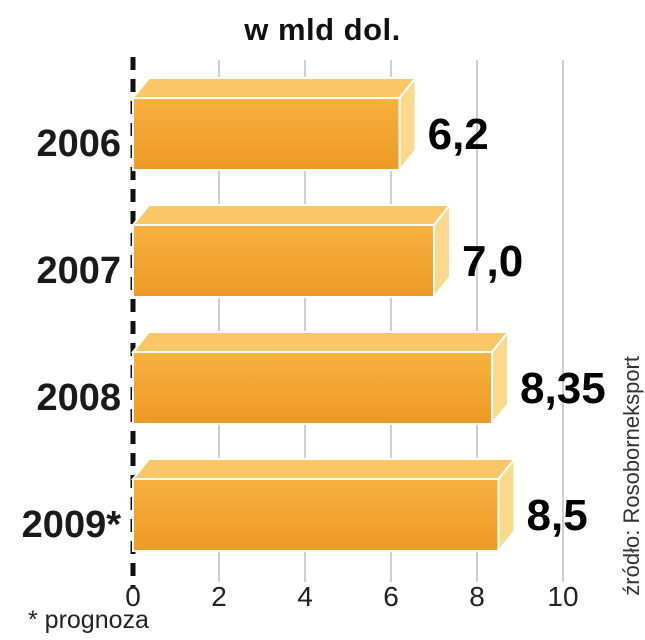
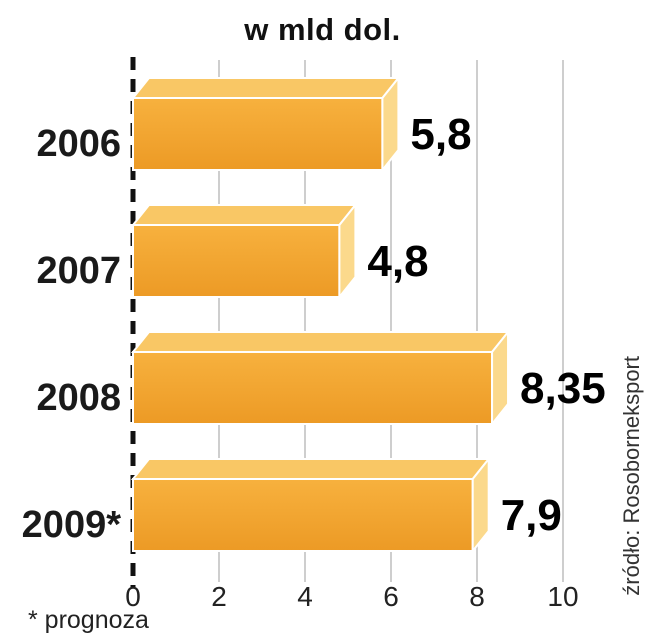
2006: 6,2 -> 5,8
2007: 7,0 -> 4,8
2009*: 8,5 -> 7,9
